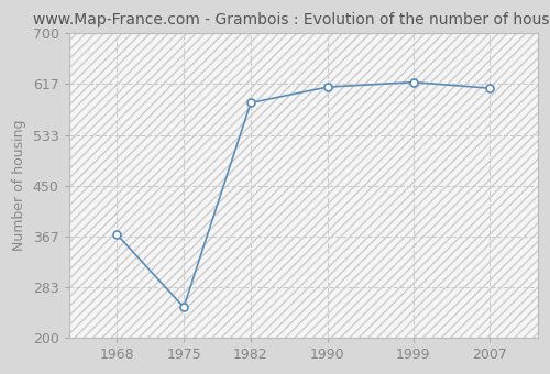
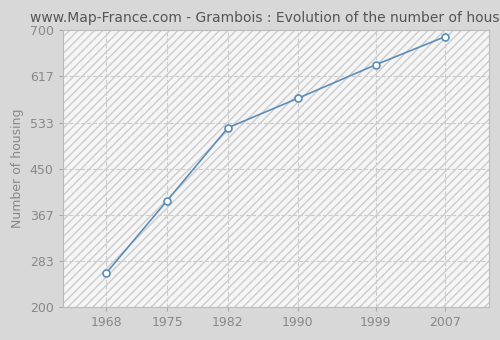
1968: 370 -> 261
1975: 250 -> 392
1982: 586 -> 524
1990: 612 -> 577
1999: 620 -> 638
2007: 610 -> 689
